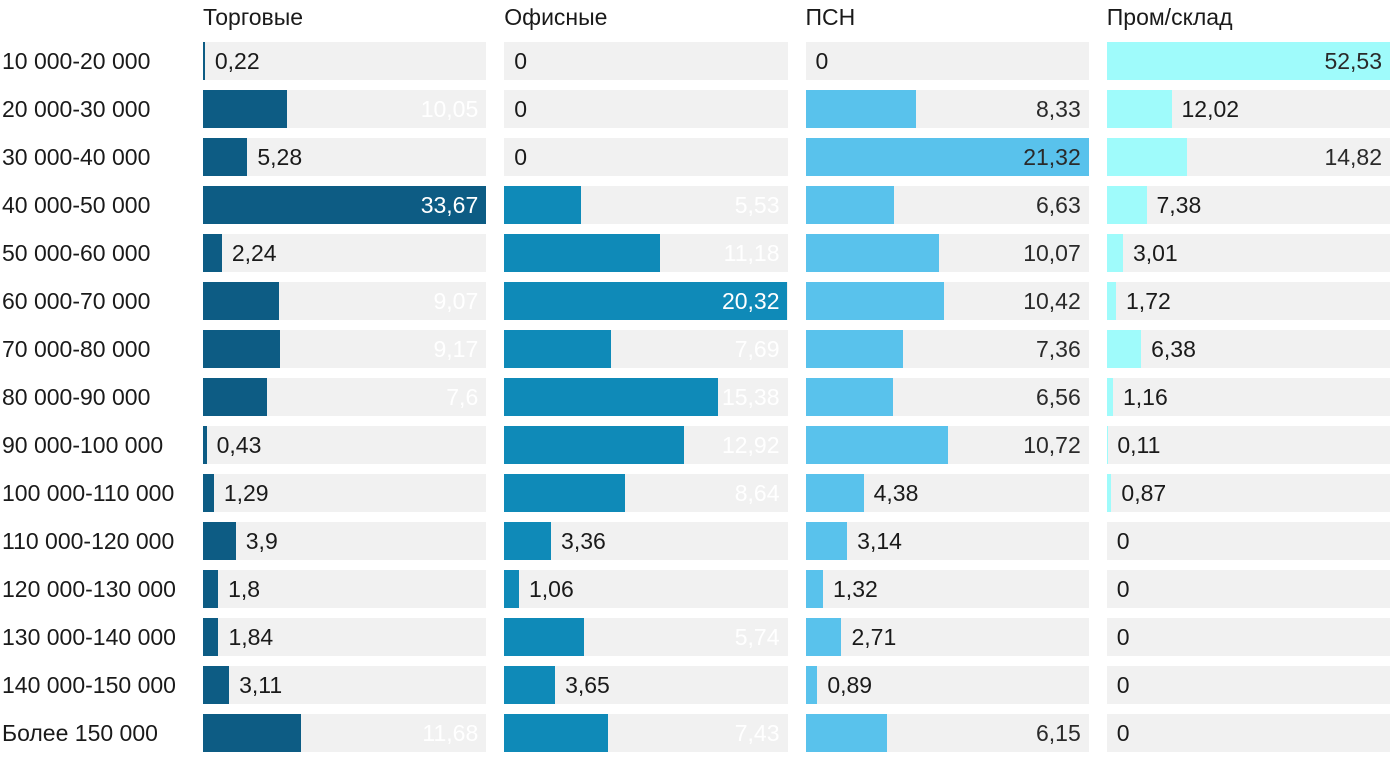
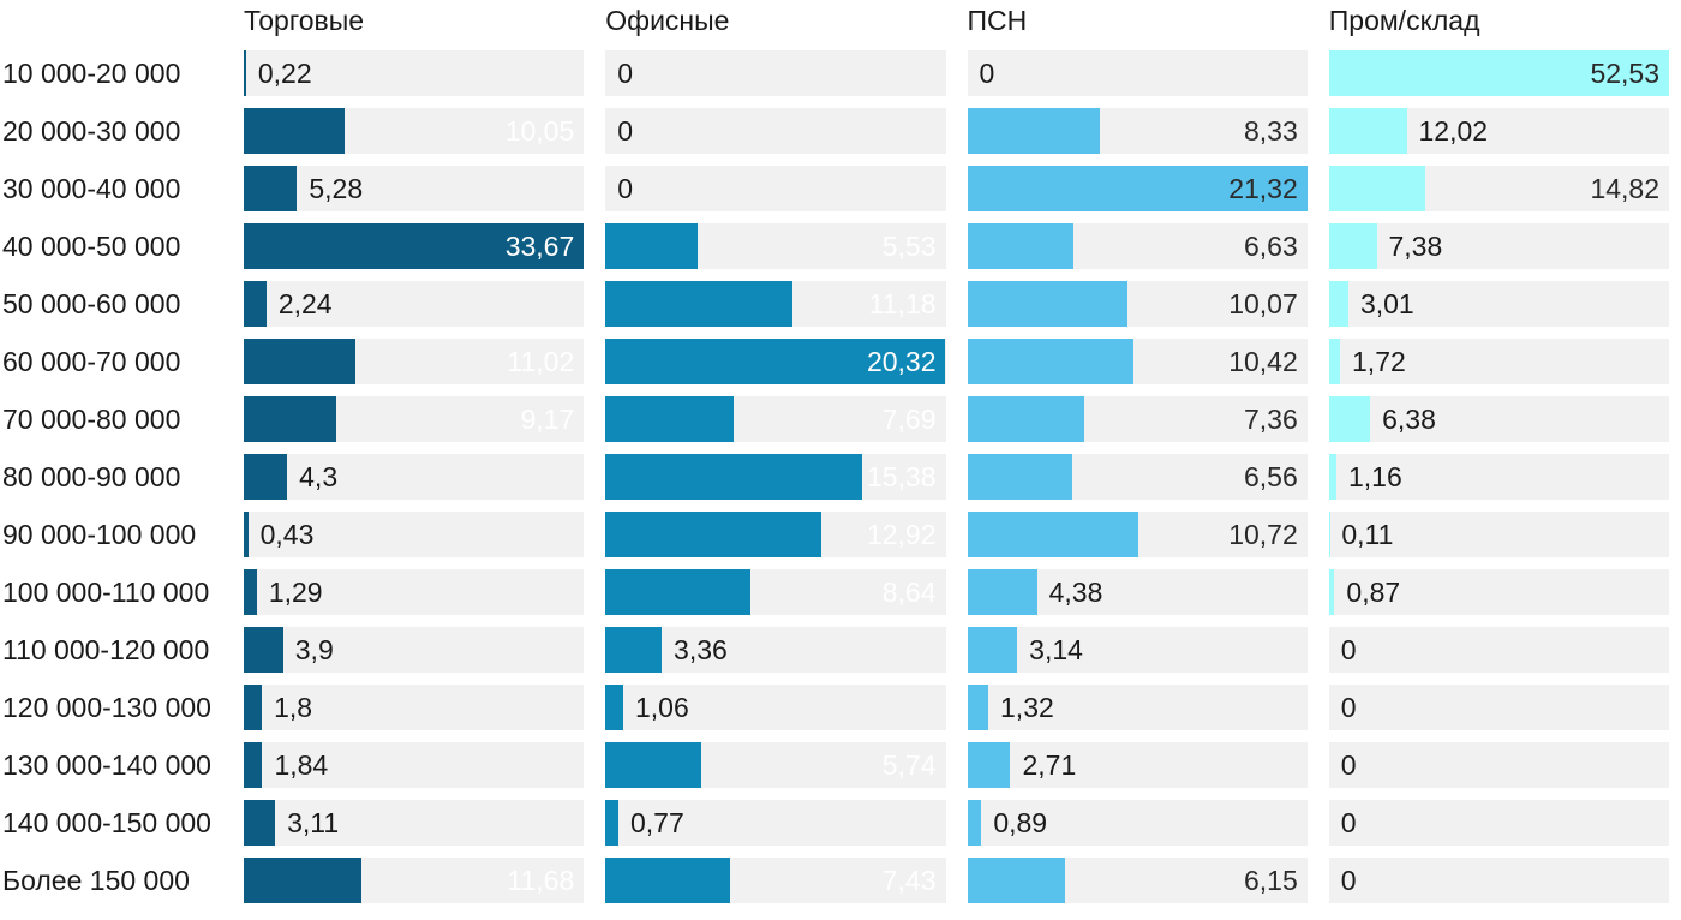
Торговые/60 000-70 000: 9,07 -> 11,02
Торговые/80 000-90 000: 7,6 -> 4,3
Офисные/140 000-150 000: 3,65 -> 0,77
